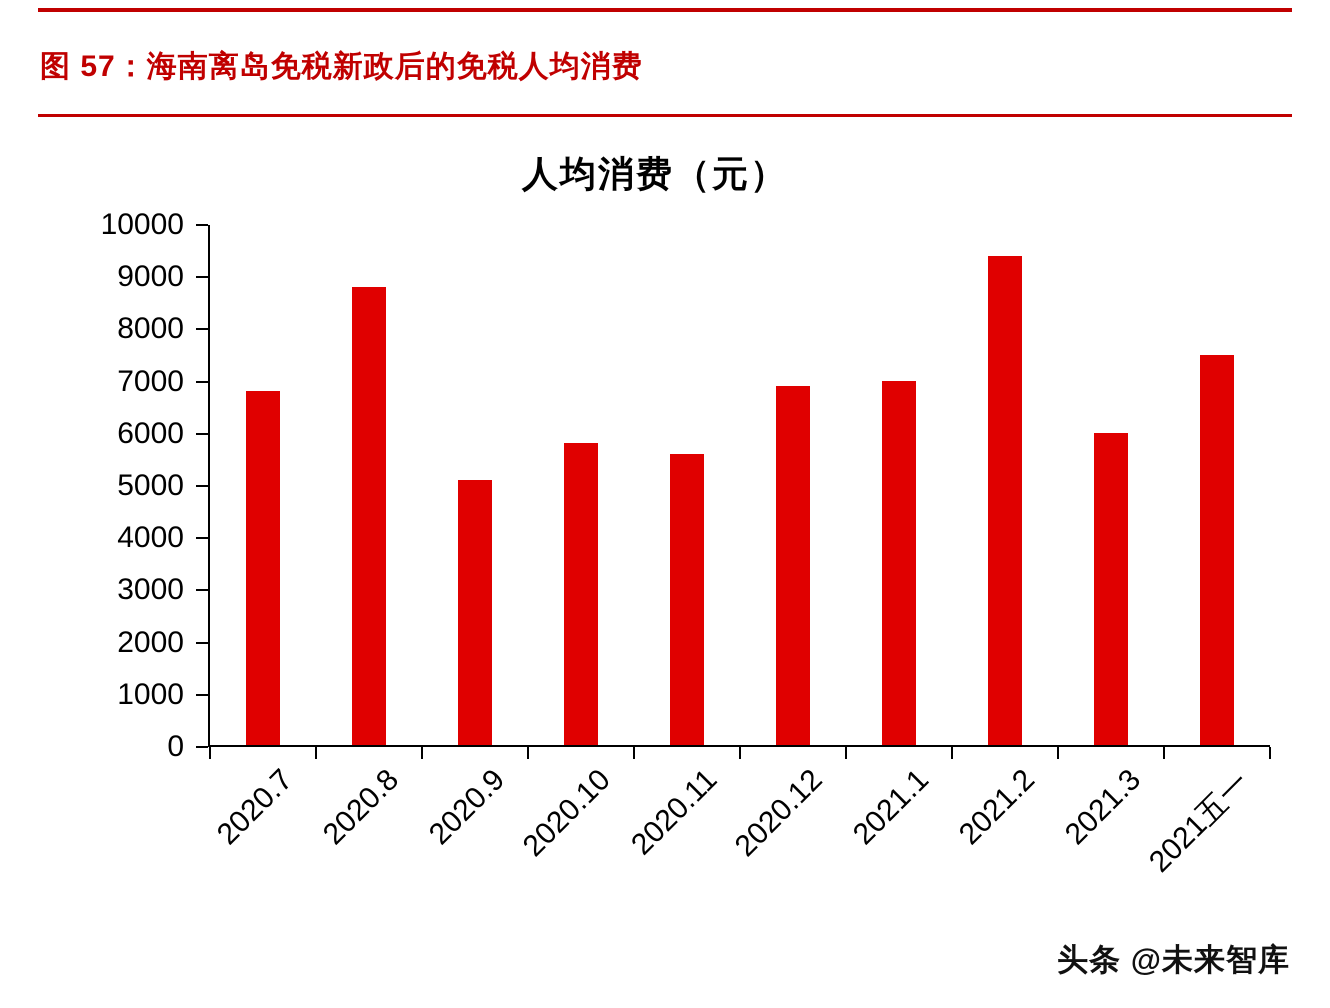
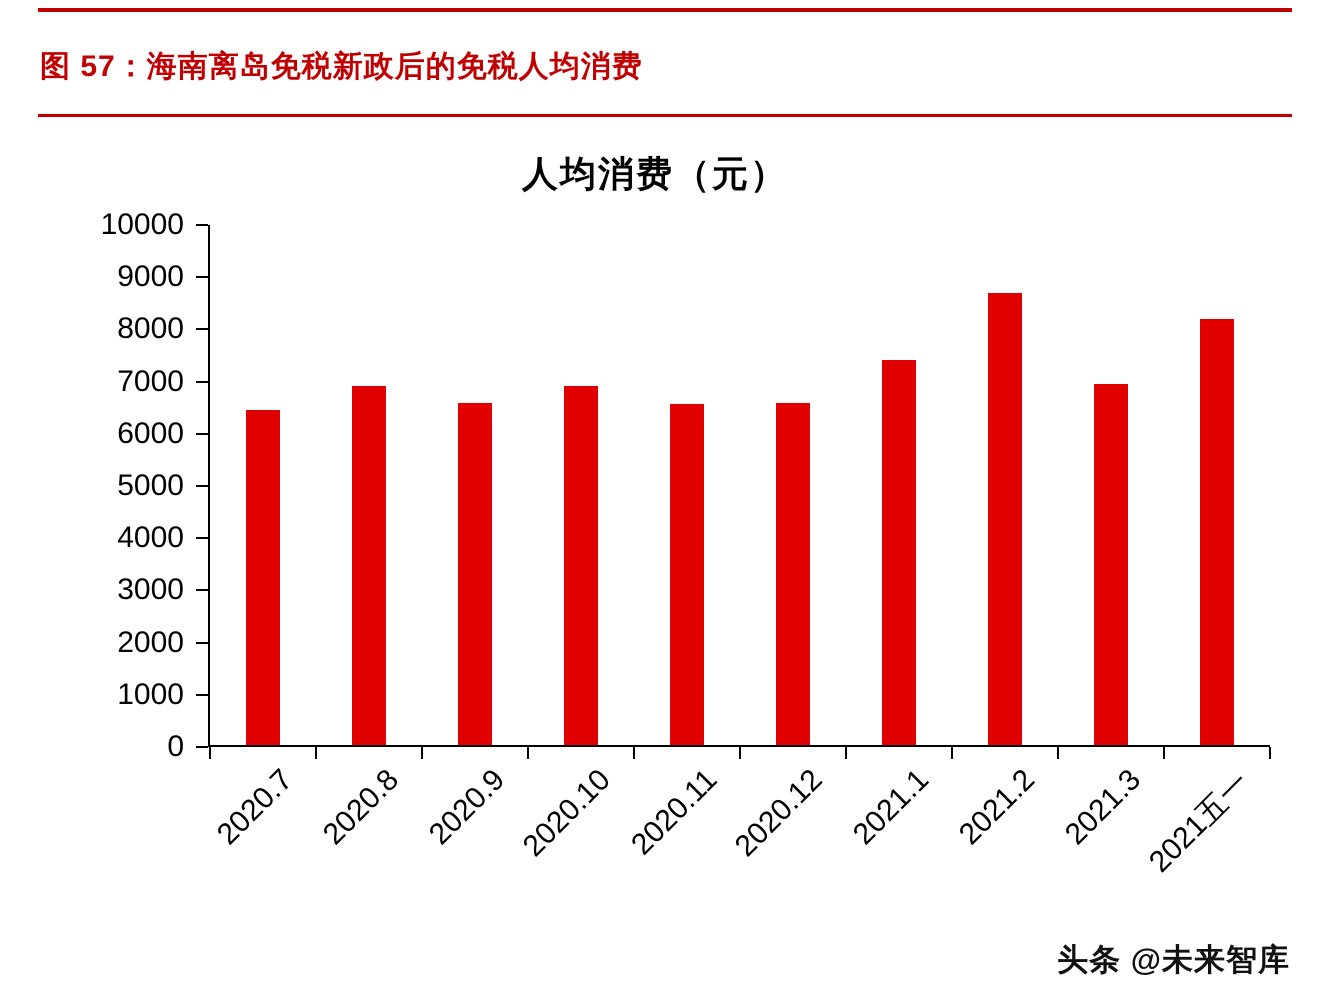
2020.7: 6800 -> 6400
2020.8: 8800 -> 6900
2020.9: 5100 -> 6600
2020.10: 5800 -> 6900
2020.11: 5600 -> 6600
2020.12: 6900 -> 6600
2021.1: 7000 -> 7400
2021.2: 9400 -> 8700
2021.3: 6000 -> 7000
2021五一: 7500 -> 8200
